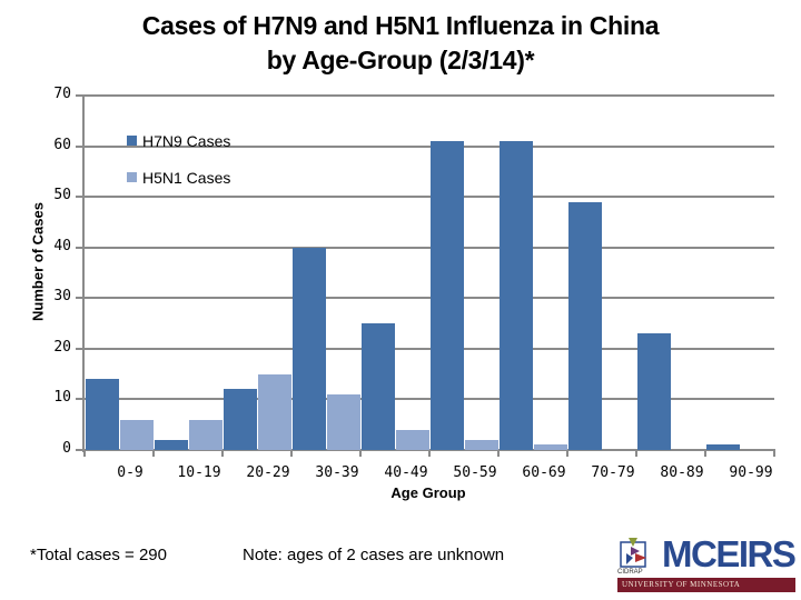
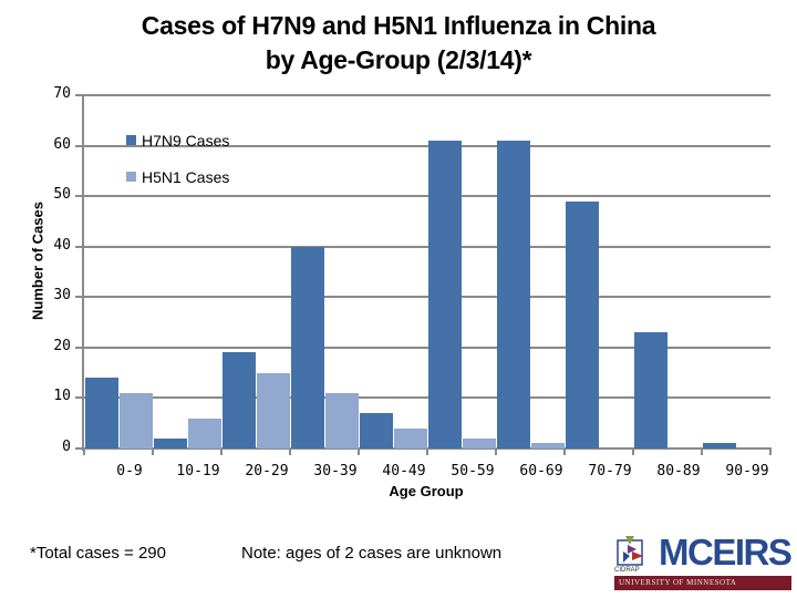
H5N1 Cases/0-9: 6 -> 11
H7N9 Cases/20-29: 12 -> 19
H7N9 Cases/40-49: 25 -> 7
